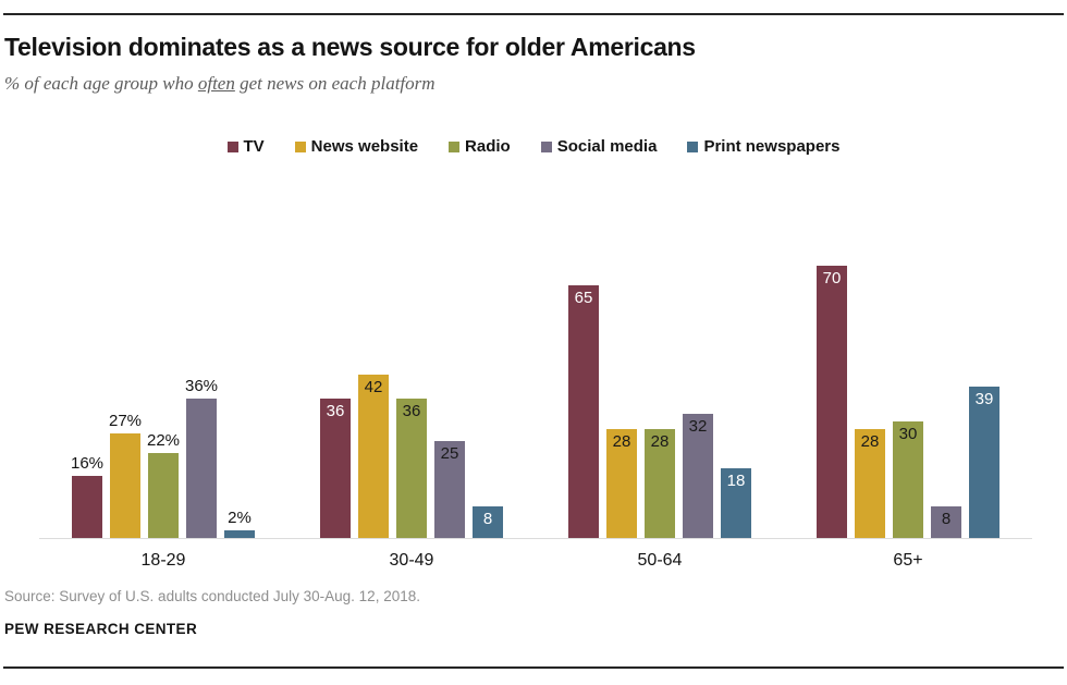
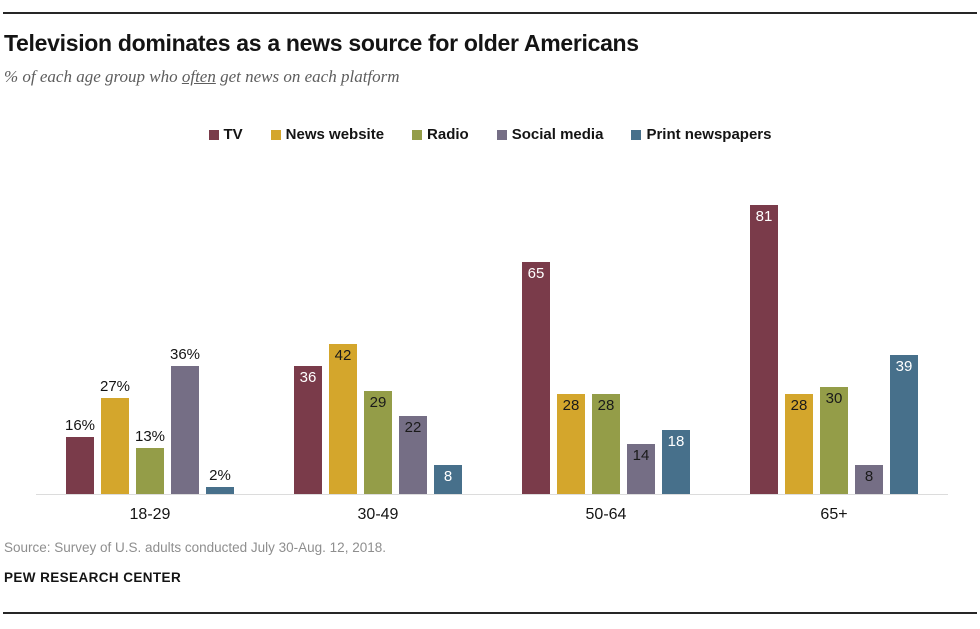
Radio/18-29: 22% -> 13%
Radio/30-49: 36 -> 29
Social media/30-49: 25 -> 22
Social media/50-64: 32 -> 14
TV/65+: 70 -> 81
